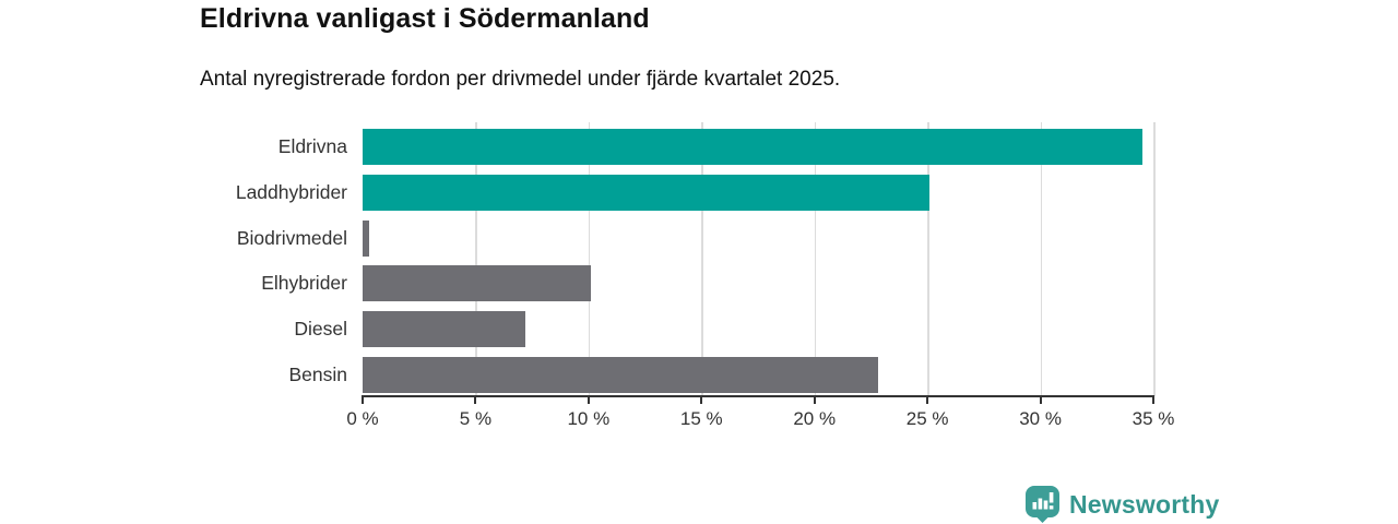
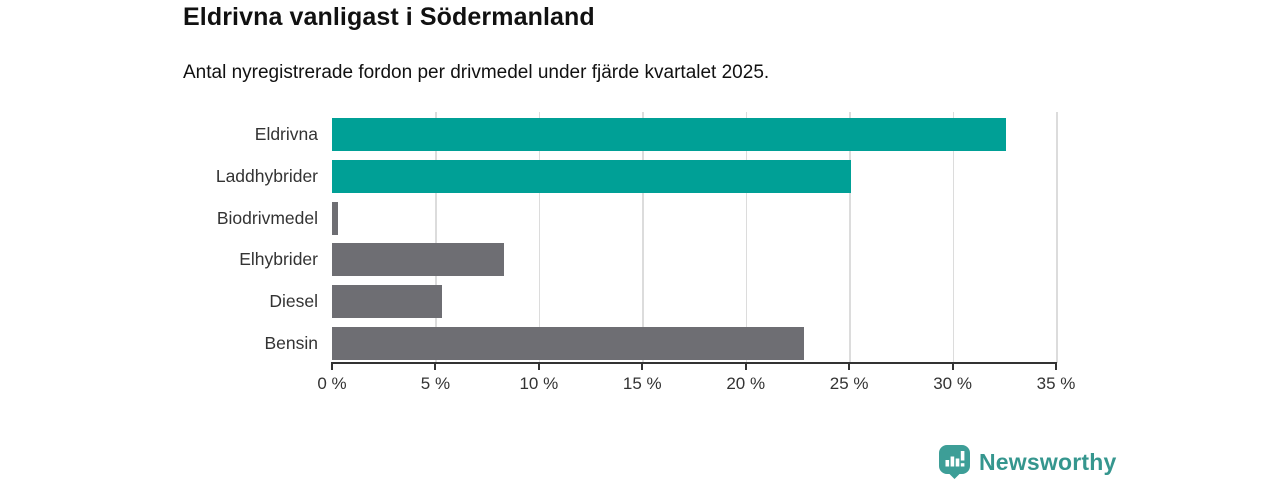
Eldrivna: 34.5% -> 32.6%
Elhybrider: 10.1% -> 8.3%
Diesel: 7.2% -> 5.3%
